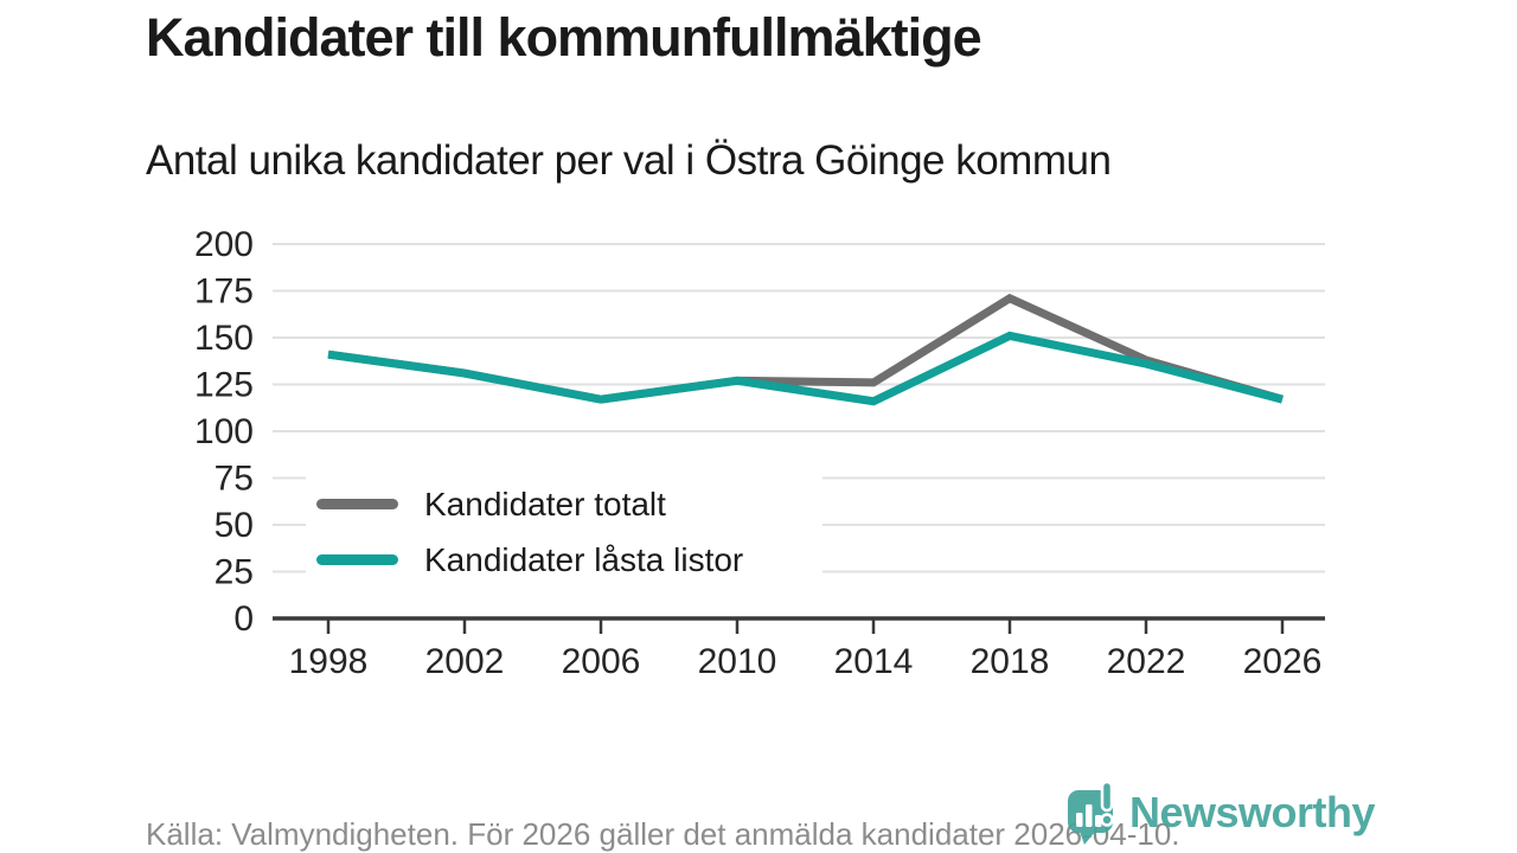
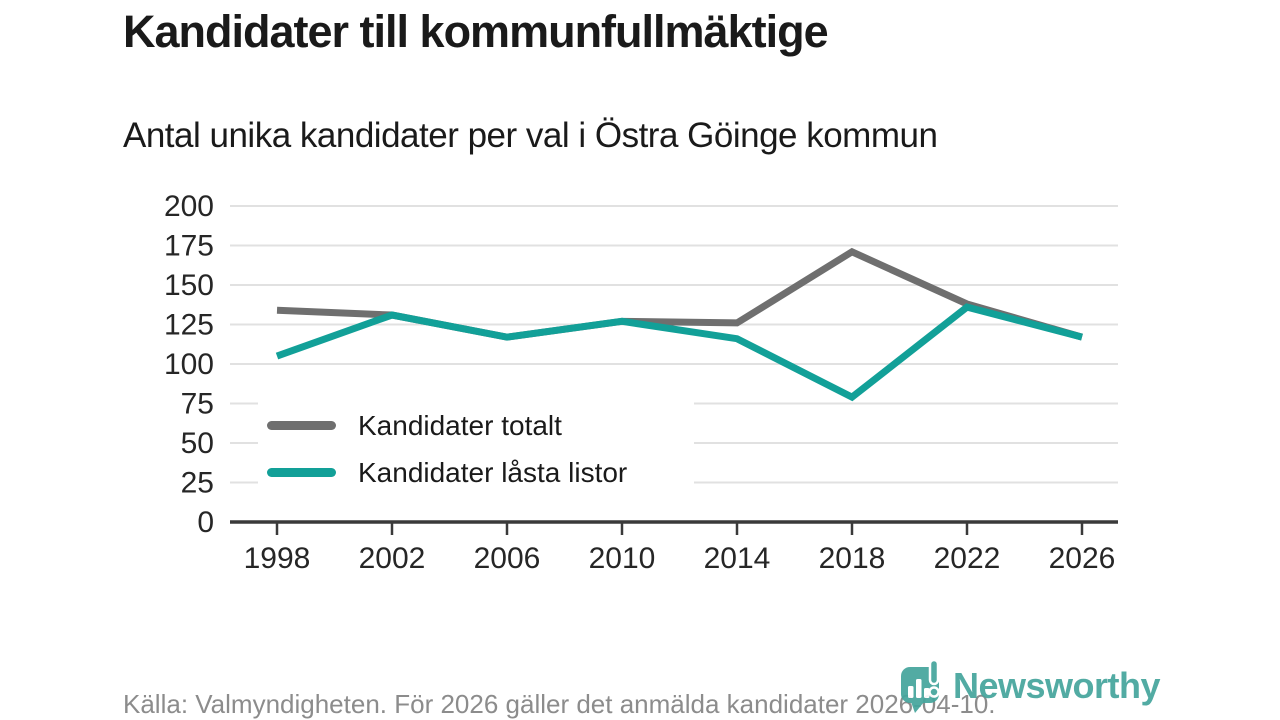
Kandidater totalt/1998: 141 -> 134
Kandidater låsta listor/1998: 141 -> 105
Kandidater låsta listor/2018: 151 -> 79
